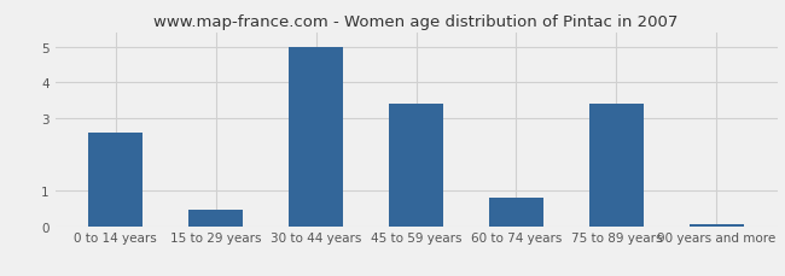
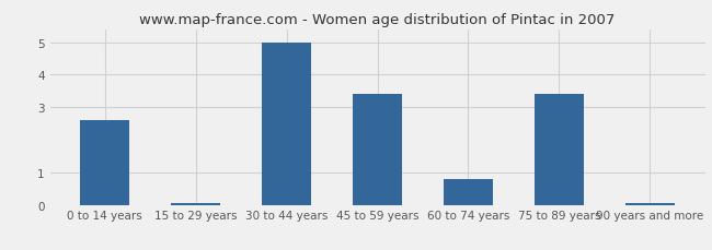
15 to 29 years: 0.45 -> 0.05
